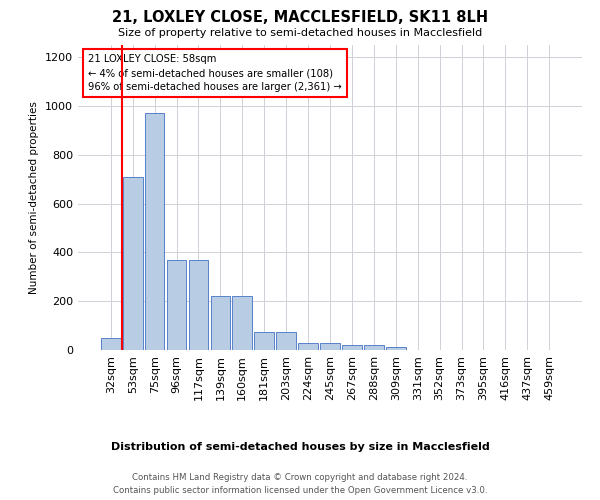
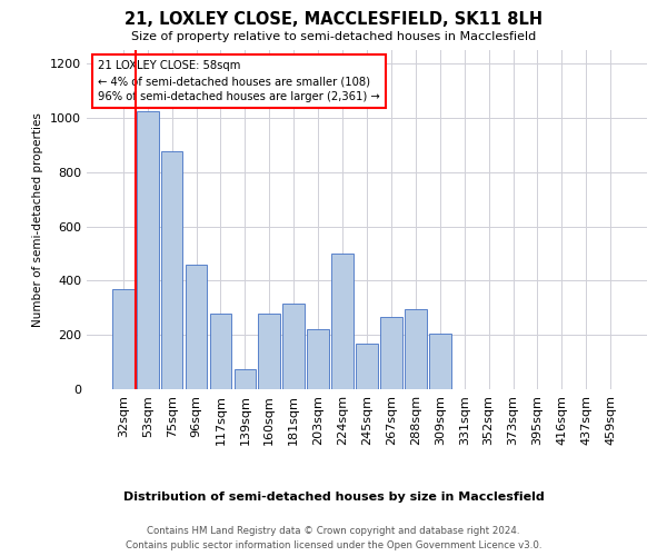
32sqm: 48 -> 370
53sqm: 710 -> 1025
75sqm: 970 -> 875
96sqm: 370 -> 460
117sqm: 370 -> 280
139sqm: 220 -> 75
160sqm: 220 -> 280
181sqm: 75 -> 315
203sqm: 75 -> 220
224sqm: 30 -> 500
245sqm: 30 -> 170
267sqm: 20 -> 265
288sqm: 20 -> 295
309sqm: 13 -> 205
